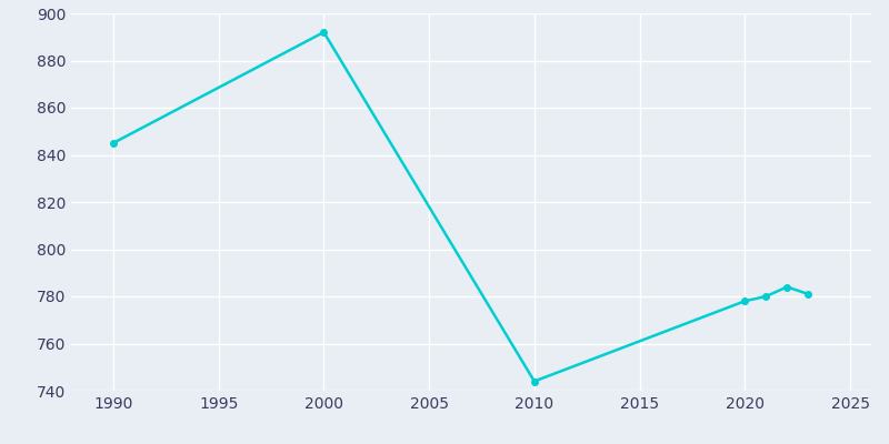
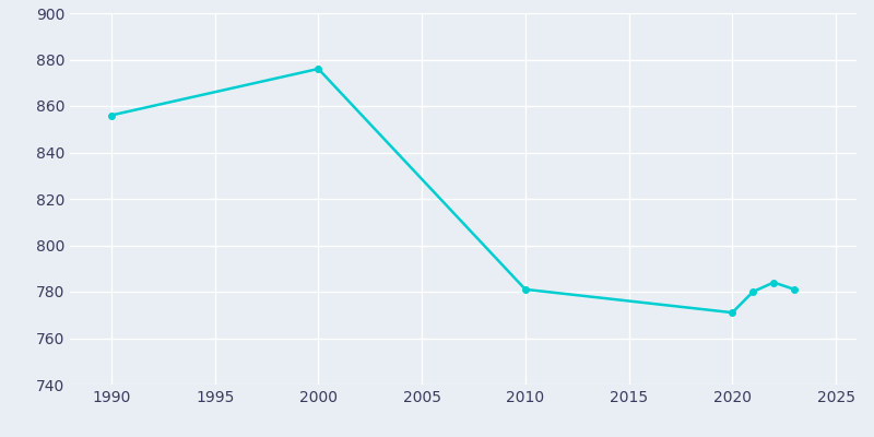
1990: 845 -> 856
2000: 892 -> 876
2010: 744 -> 781
2020: 778 -> 771
